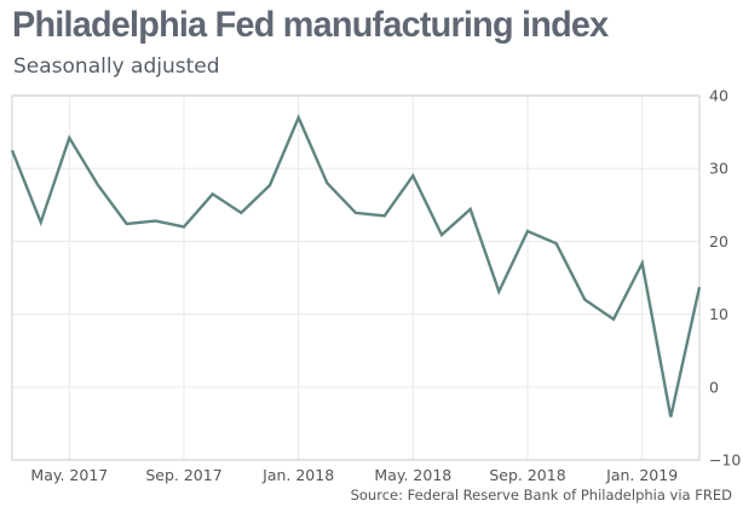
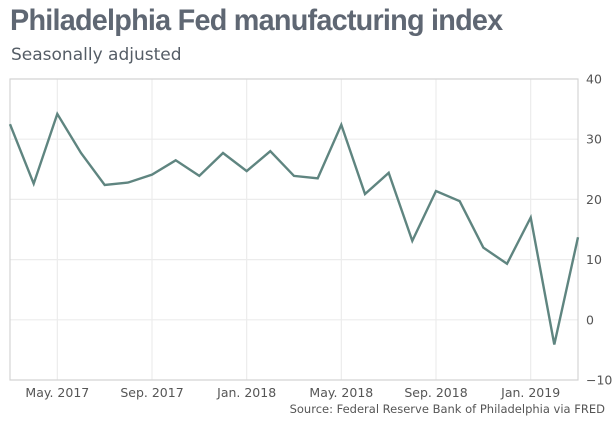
Sep. 2017: 22 -> 24
Jan. 2018: 37 -> 25
May. 2018: 29 -> 32
